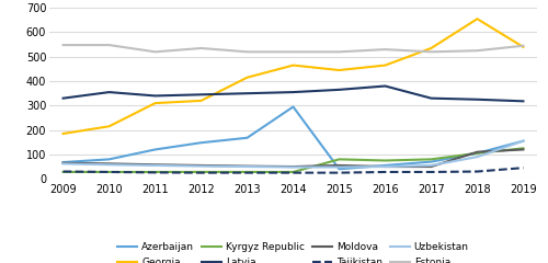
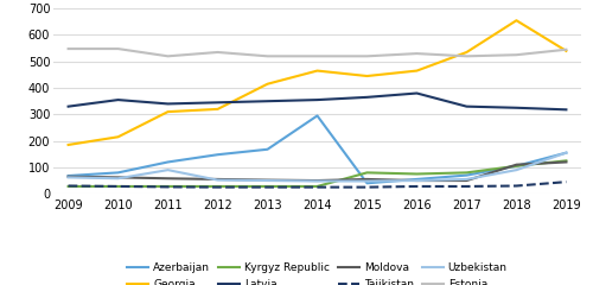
Uzbekistan/2011: 55 -> 90
